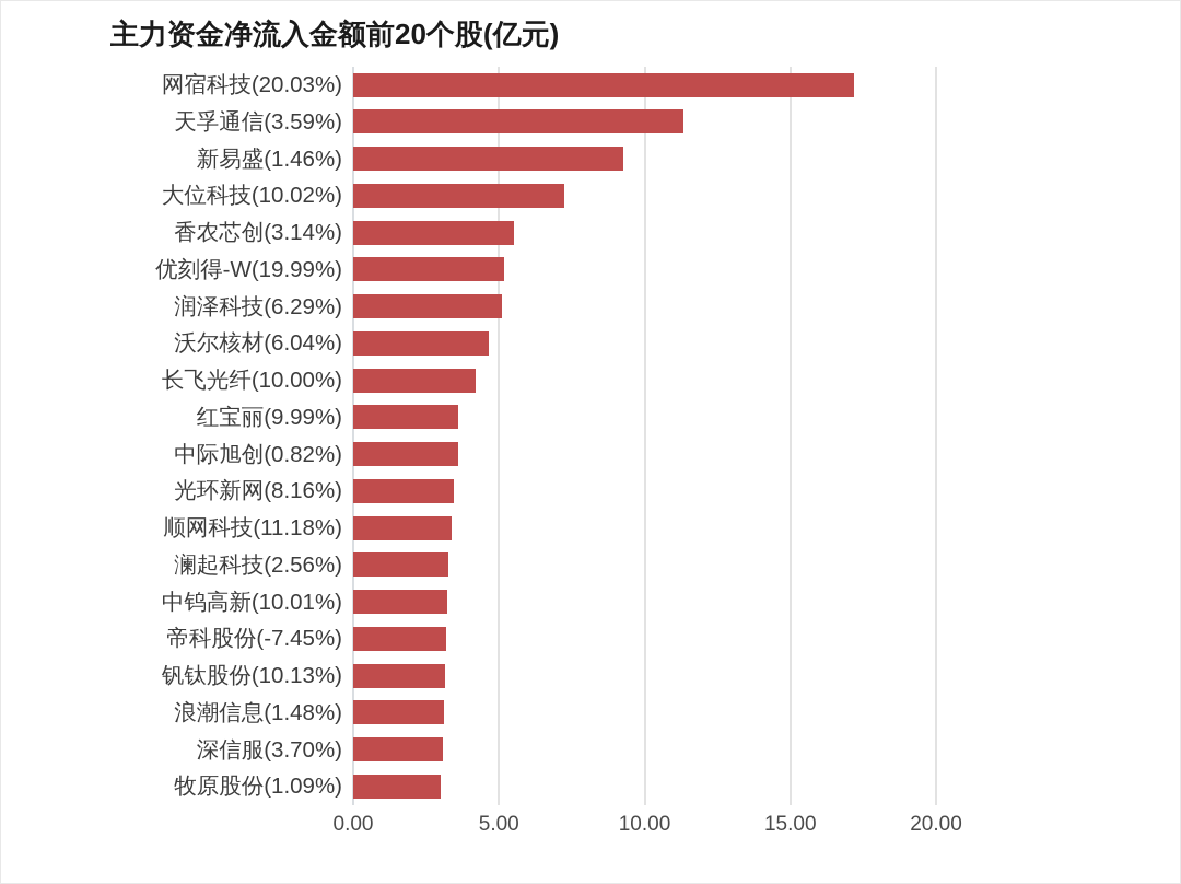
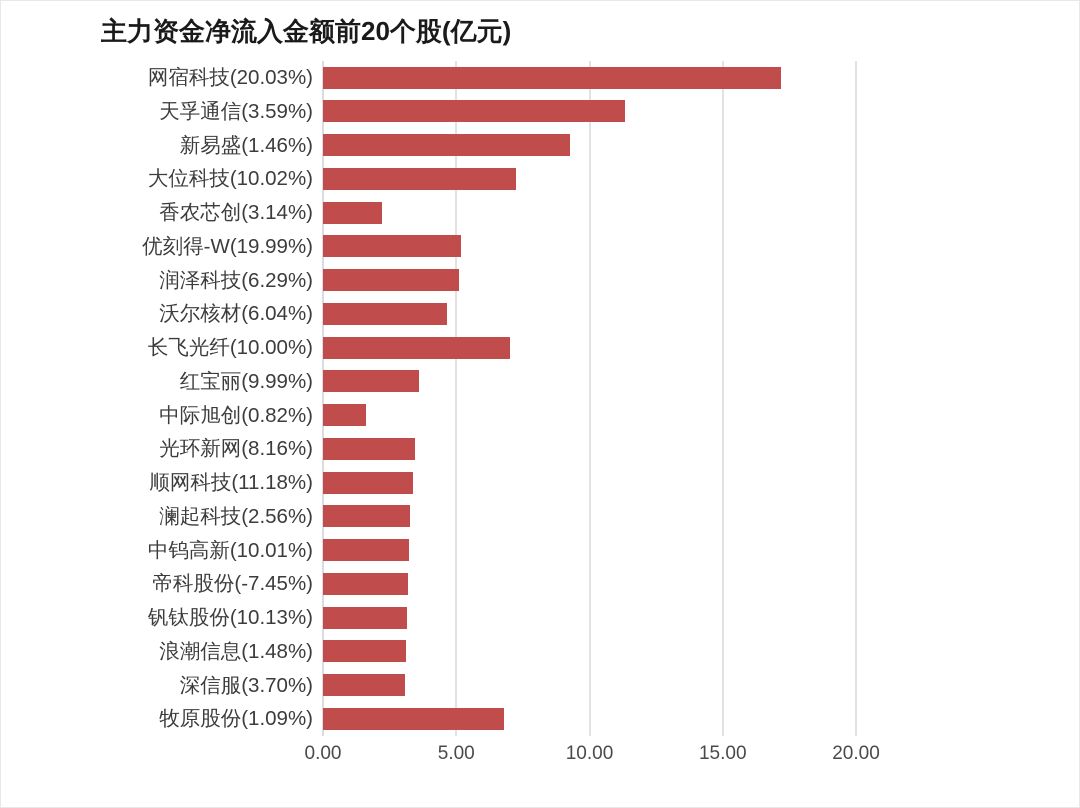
香农芯创(3.14%): 5.5 -> 2.2
长飞光纤(10.00%): 4.2 -> 7.0
中际旭创(0.82%): 3.6 -> 1.6
牧原股份(1.09%): 3.0 -> 6.8
